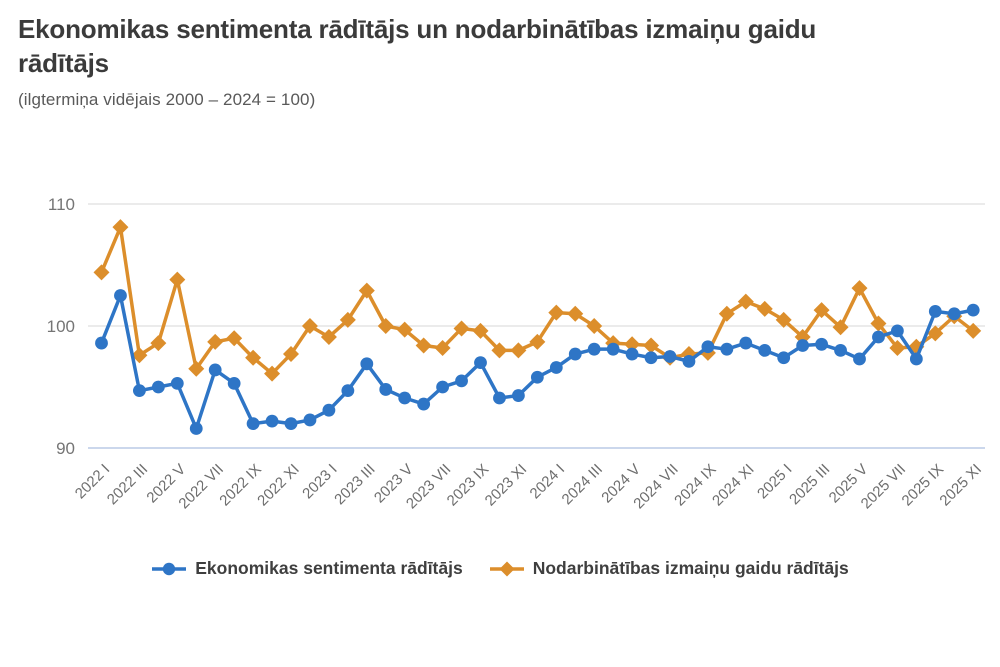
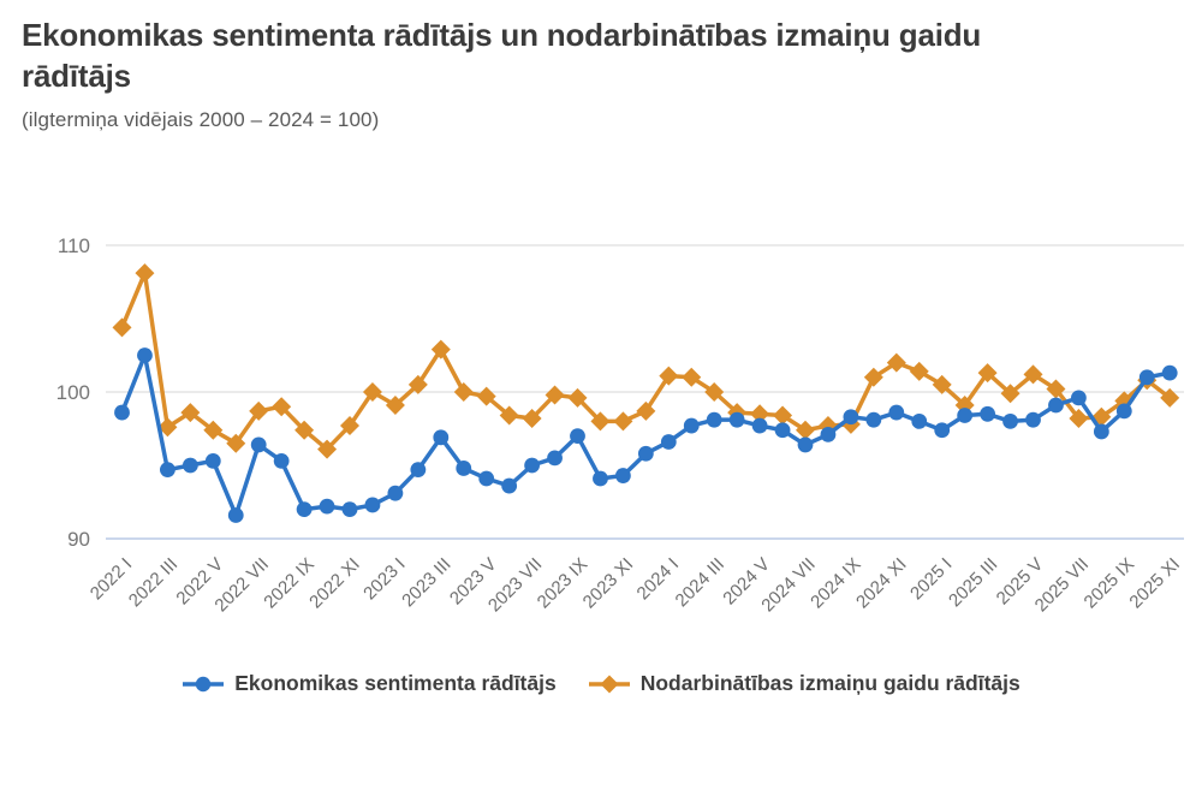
Nodarbinātības izmaiņu gaidu rādītājs/2022 V: 103.8 -> 97.4
Ekonomikas sentimenta rādītājs/2024 VII: 97.5 -> 96.4
Ekonomikas sentimenta rādītājs/2025 V: 97.3 -> 98.1
Nodarbinātības izmaiņu gaidu rādītājs/2025 V: 103.1 -> 101.2
Ekonomikas sentimenta rādītājs/2025 IX: 101.2 -> 98.7
